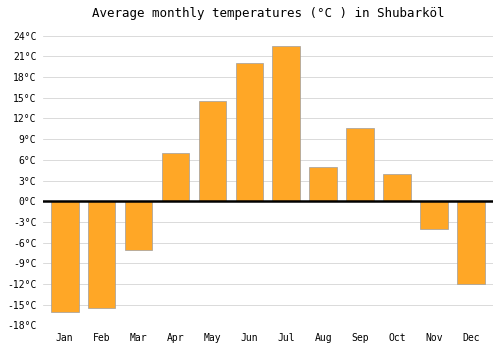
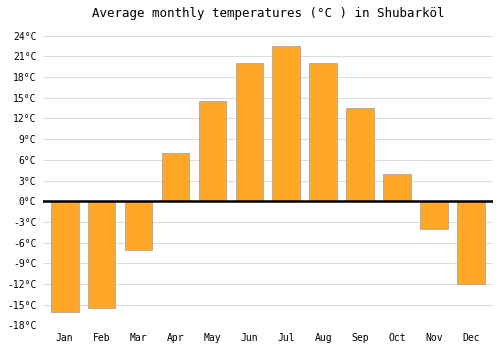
Aug: 5.0°C -> 20.0°C
Sep: 10.6°C -> 13.5°C
